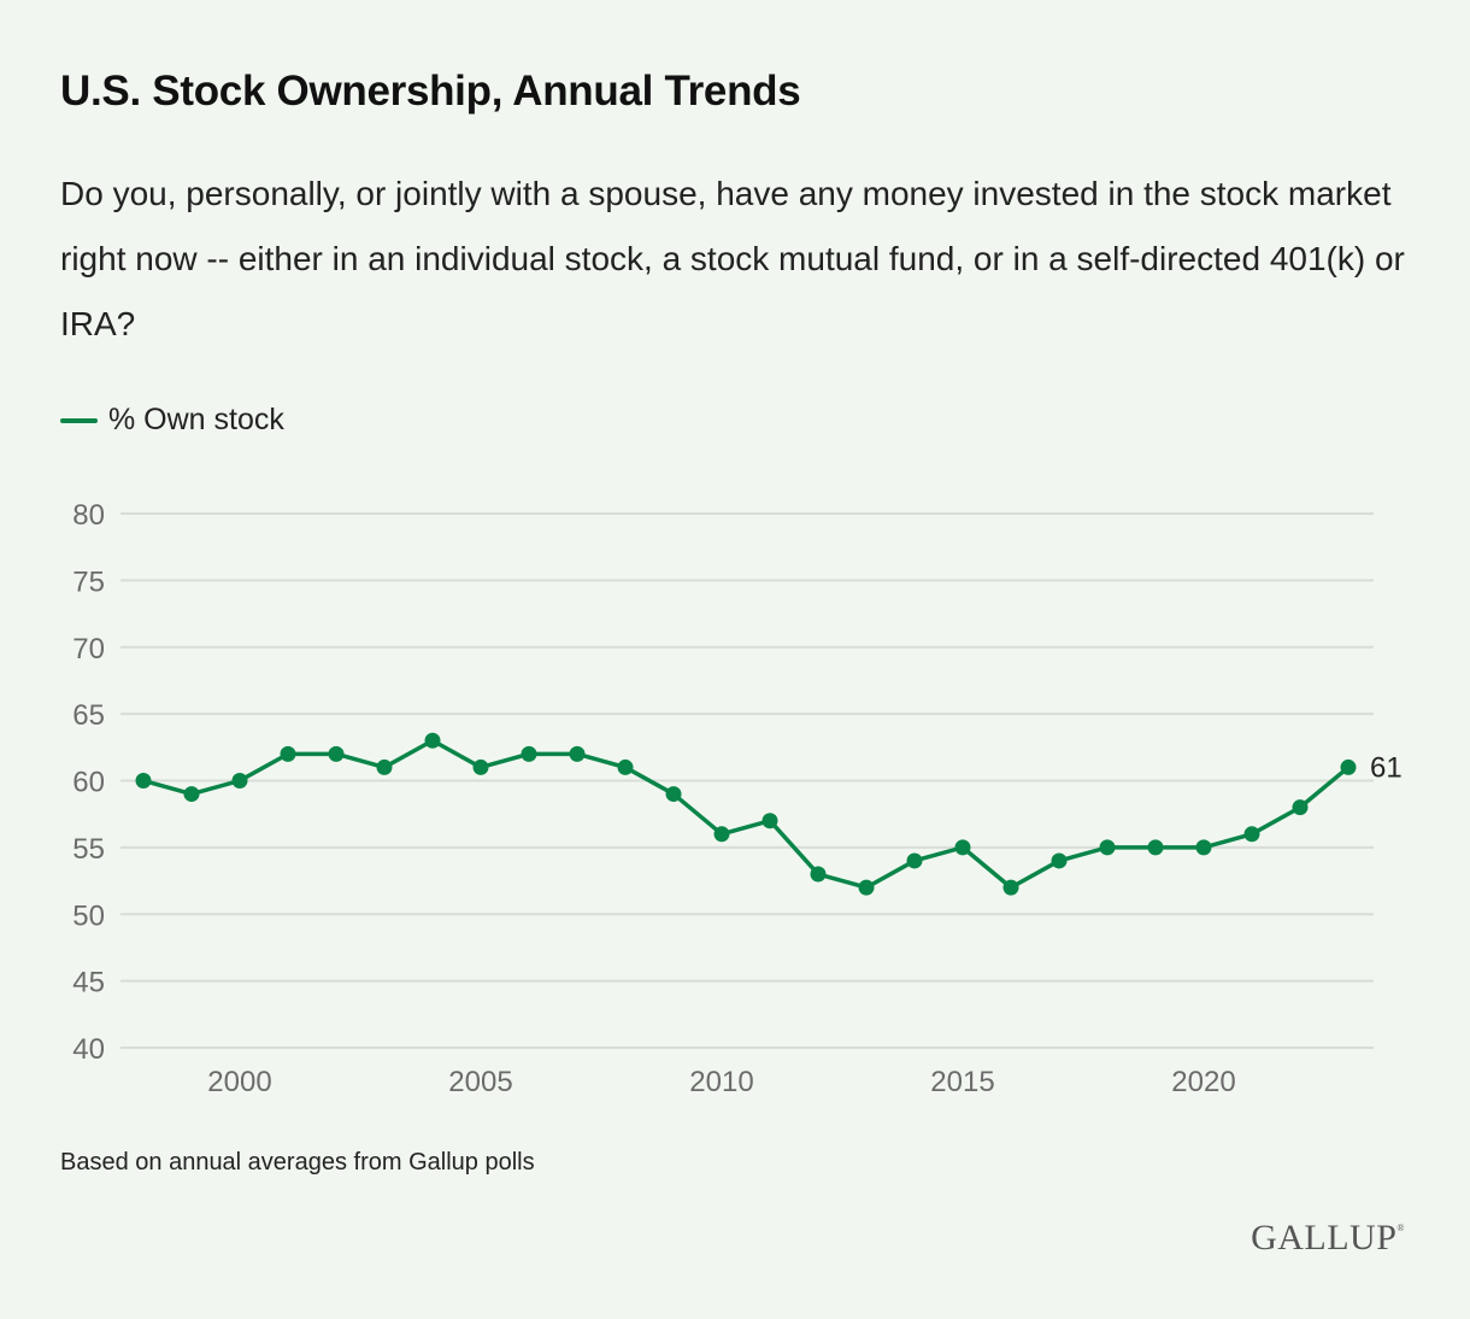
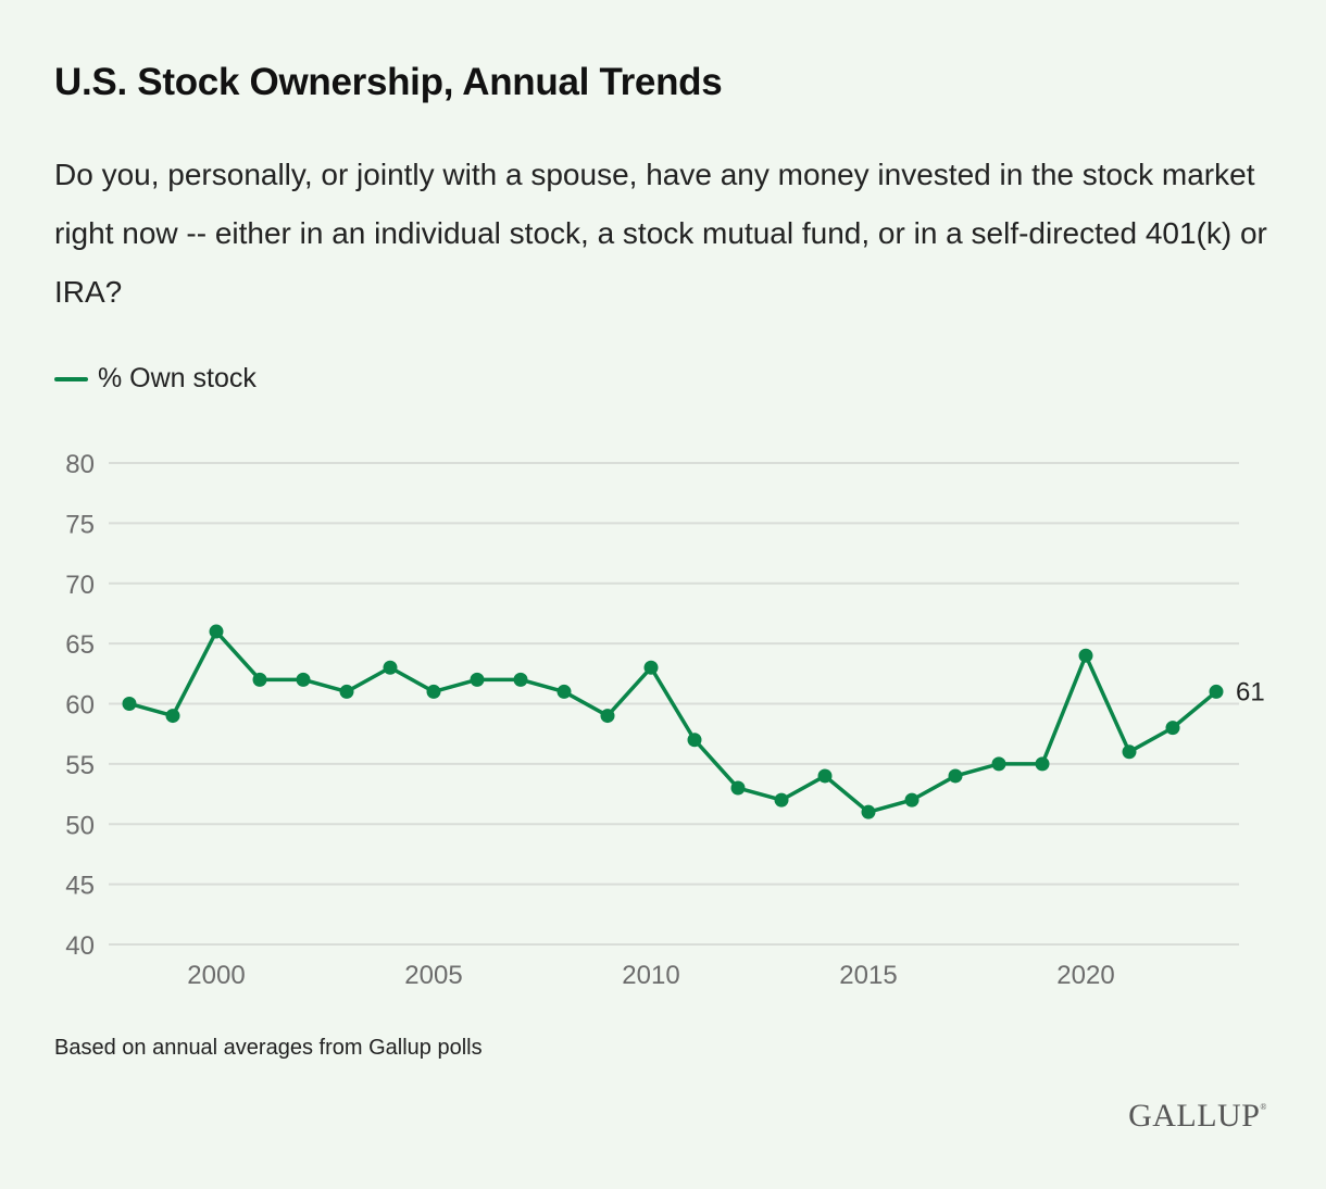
2000: 60 -> 66
2010: 56 -> 63
2015: 55 -> 51
2020: 55 -> 64
